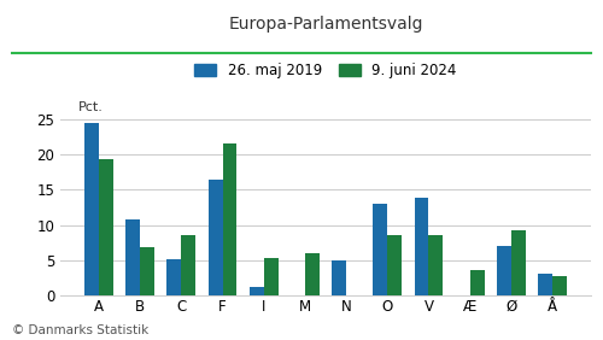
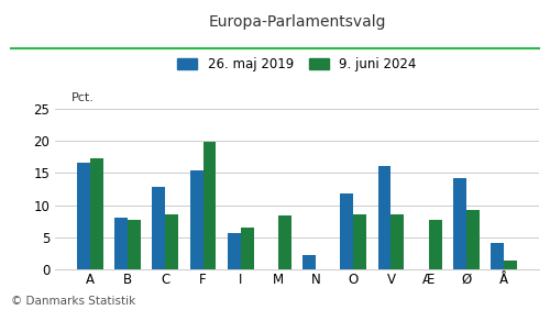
26. maj 2019/A: 24.5 -> 16.6
9. juni 2024/A: 19.3 -> 17.2
26. maj 2019/B: 10.8 -> 8.0
9. juni 2024/B: 6.9 -> 7.8
26. maj 2019/C: 5.1 -> 12.8
26. maj 2019/F: 16.4 -> 15.4
9. juni 2024/F: 21.6 -> 19.8
26. maj 2019/I: 1.2 -> 5.6
9. juni 2024/I: 5.4 -> 6.6
9. juni 2024/M: 6.0 -> 8.4
26. maj 2019/N: 5.0 -> 2.2
26. maj 2019/O: 13.0 -> 11.8
26. maj 2019/V: 13.8 -> 16.0
9. juni 2024/Æ: 3.7 -> 7.8
26. maj 2019/Ø: 7.0 -> 14.2
26. maj 2019/Å: 3.2 -> 4.2
9. juni 2024/Å: 2.8 -> 1.4
